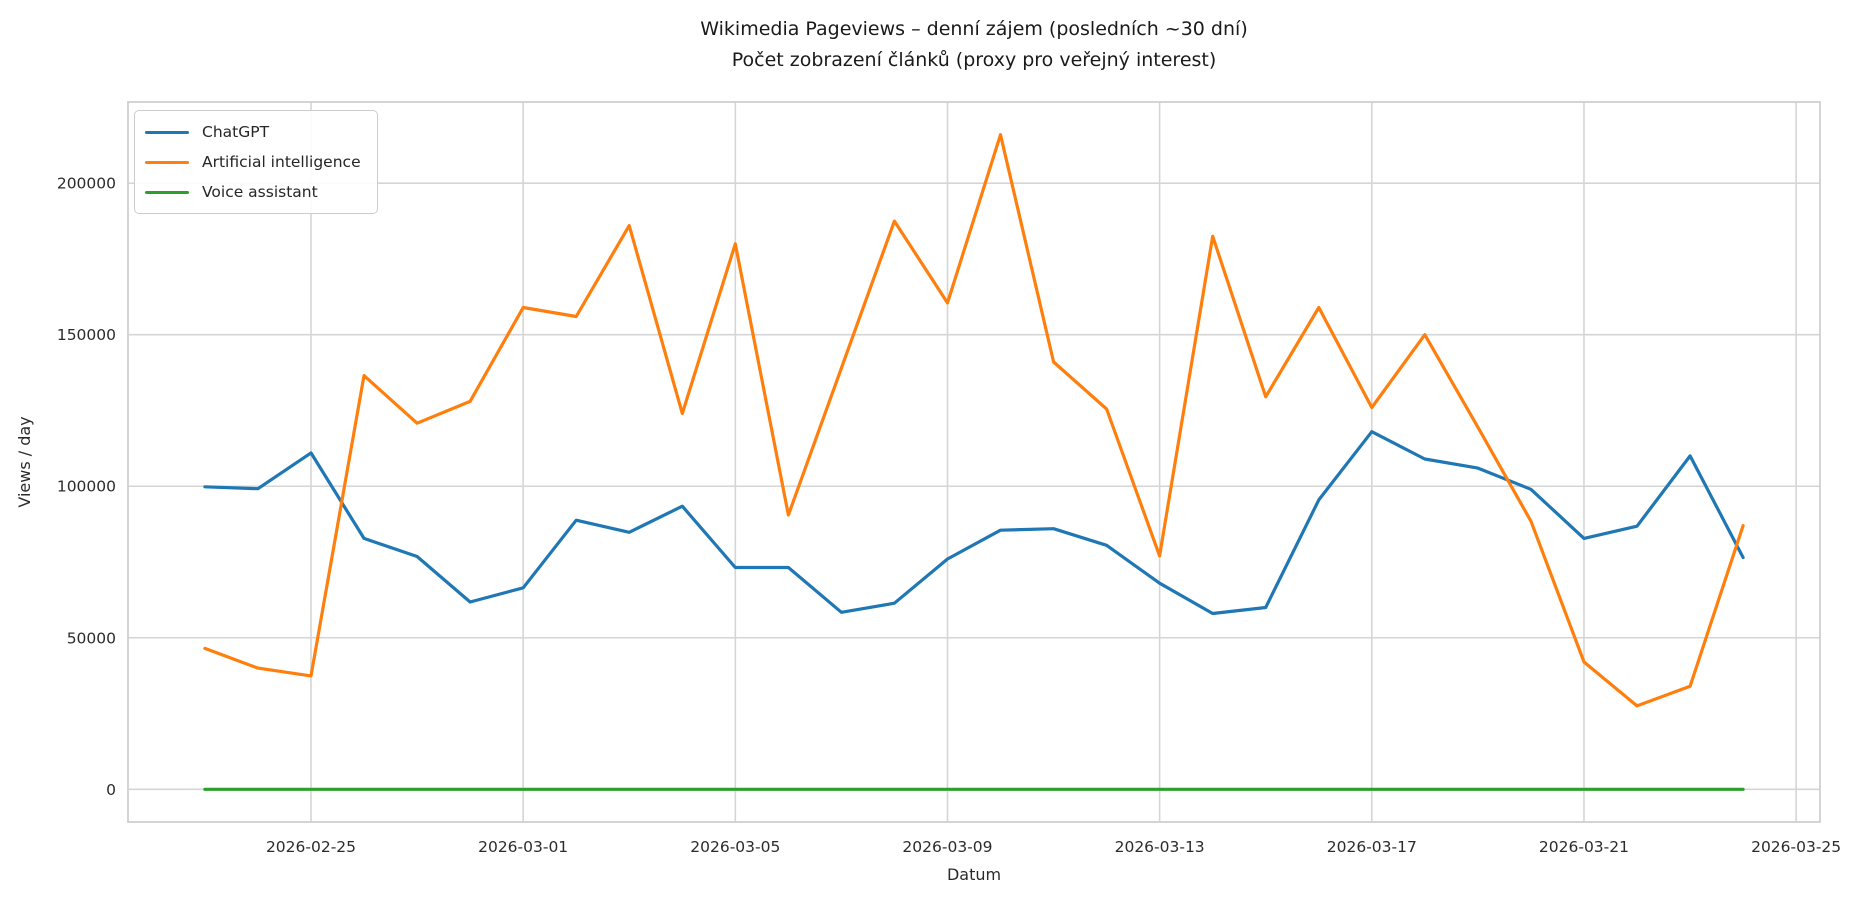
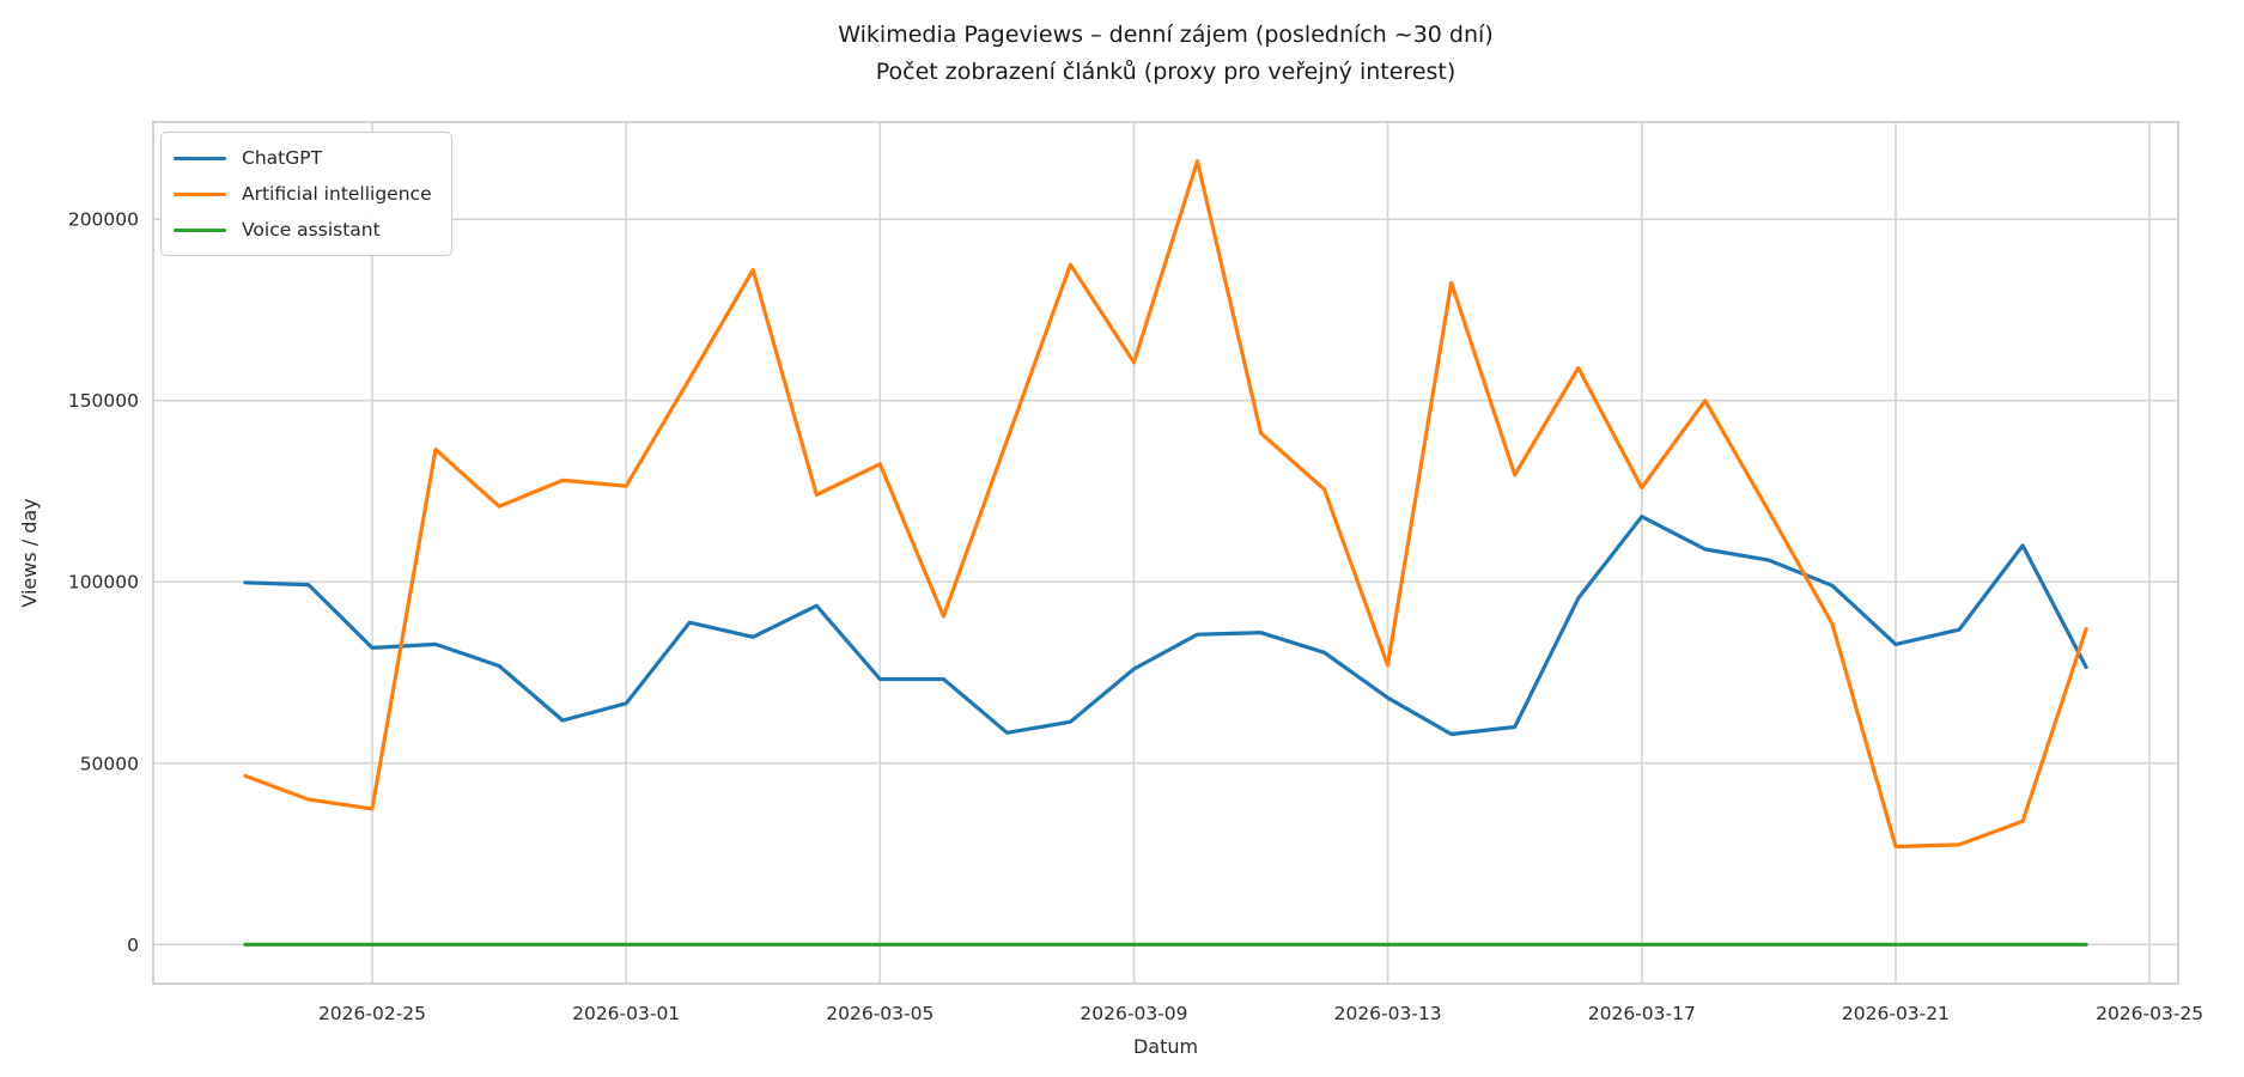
ChatGPT/2026-02-25: 111000 -> 82000
Artificial intelligence/2026-03-01: 159000 -> 126000
Artificial intelligence/2026-03-05: 180000 -> 132000
Artificial intelligence/2026-03-21: 42000 -> 27000
